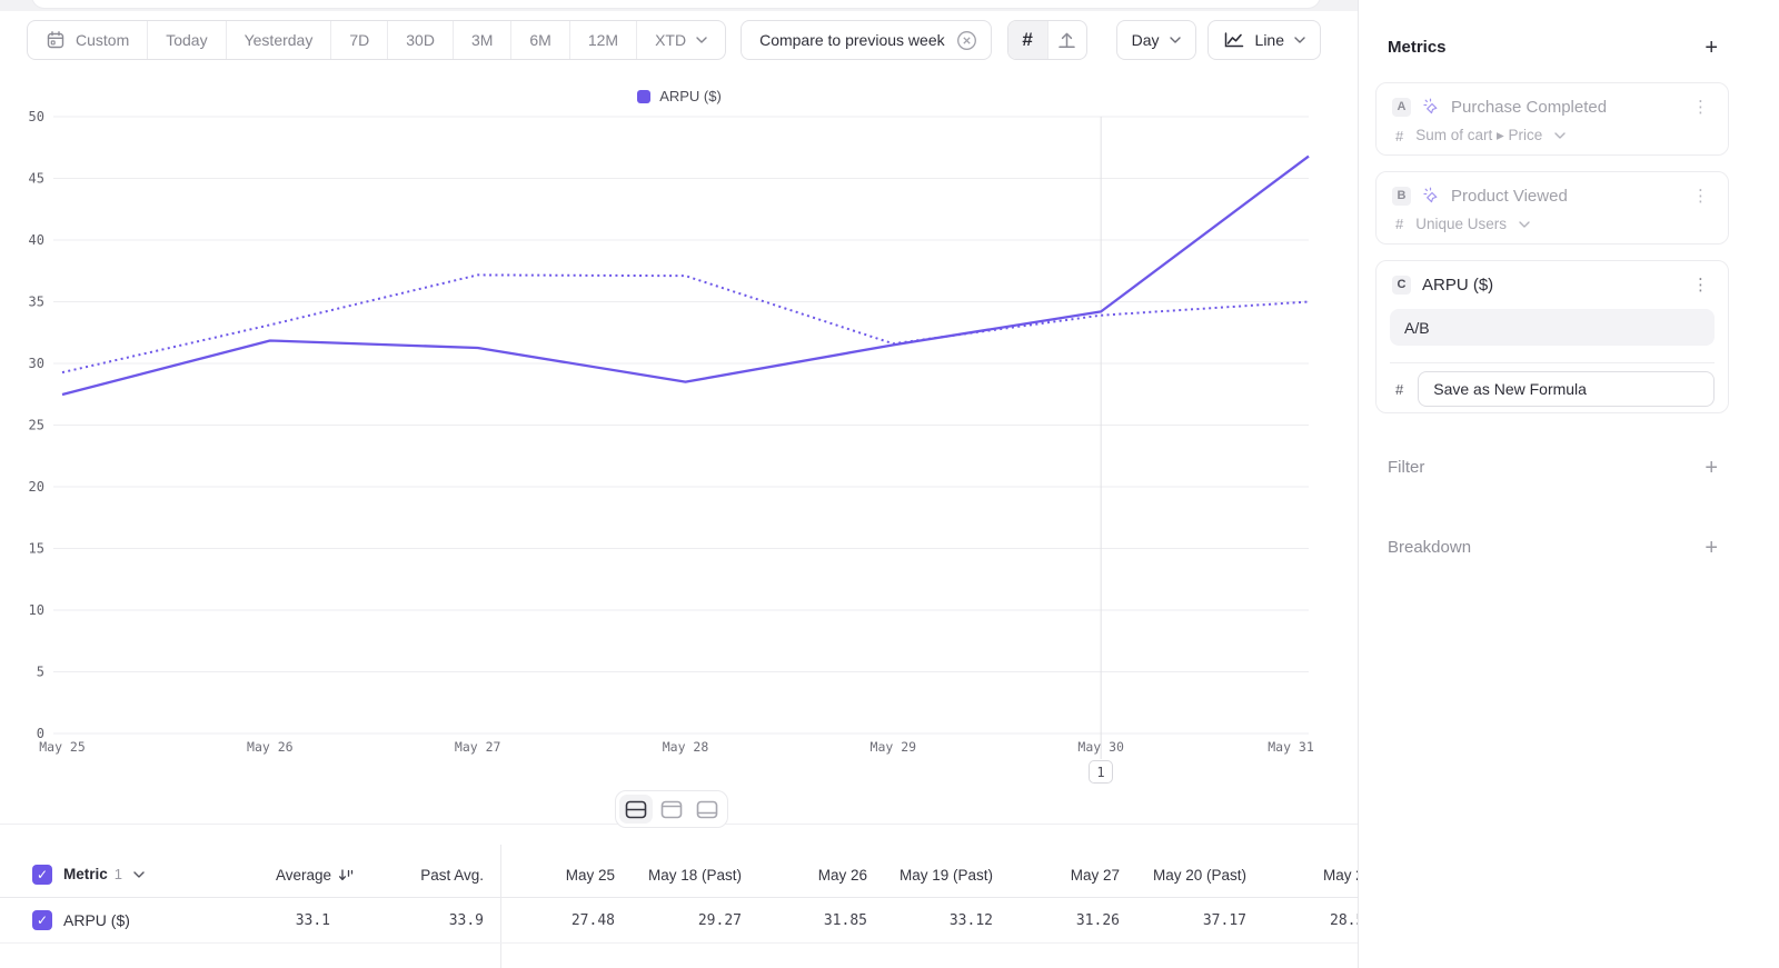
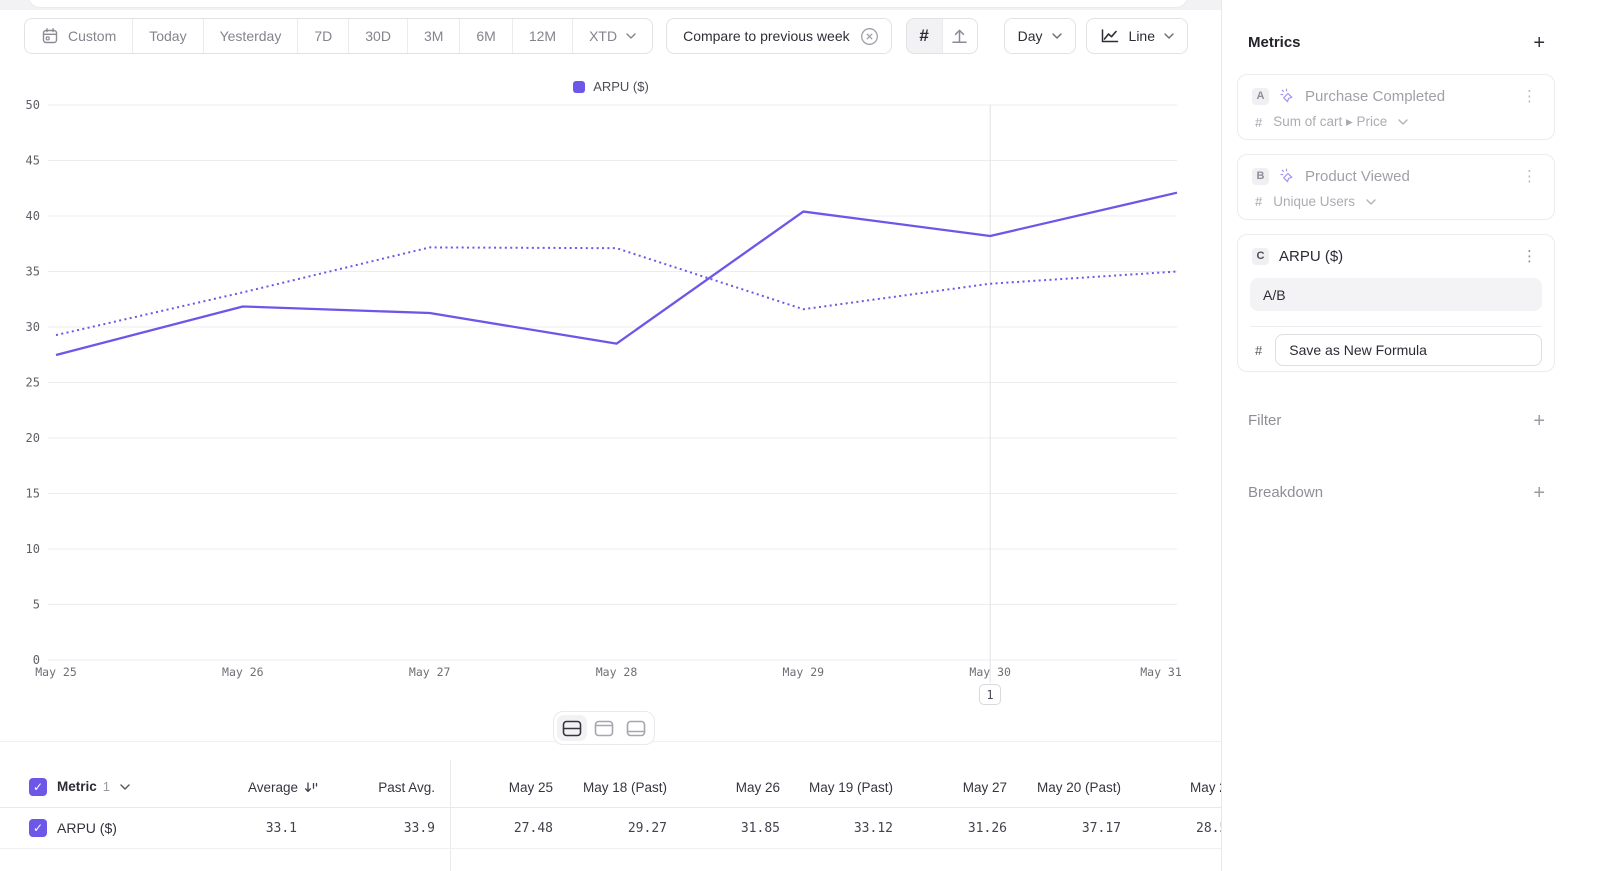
ARPU ($)/May 29: 31.5 -> 40.4
ARPU ($)/May 30: 34.2 -> 38.2
ARPU ($)/May 31: 46.8 -> 42.1
